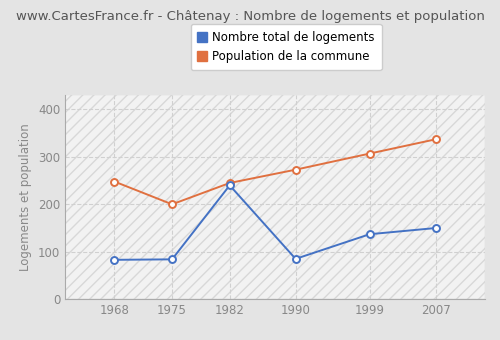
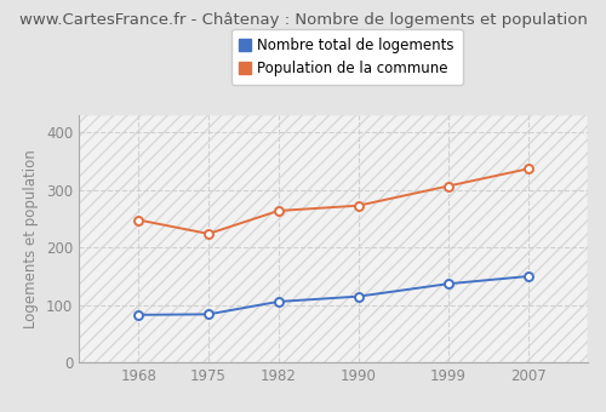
Population de la commune/1975: 200 -> 224
Nombre total de logements/1982: 240 -> 106
Population de la commune/1982: 245 -> 264
Nombre total de logements/1990: 85 -> 115
